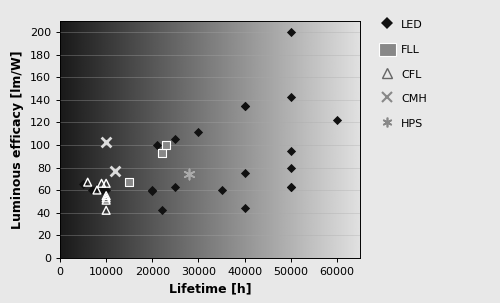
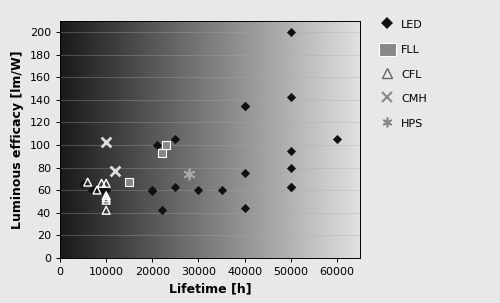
LED/30000: 112 -> 60
LED/60000: 122 -> 105
